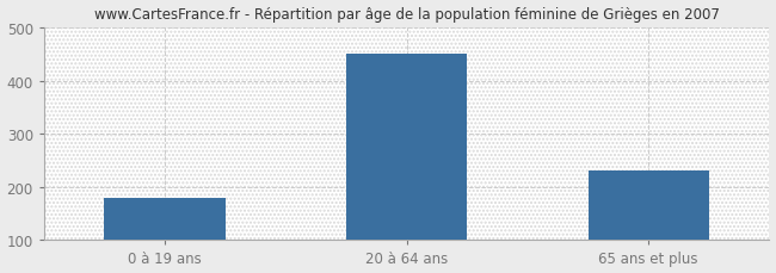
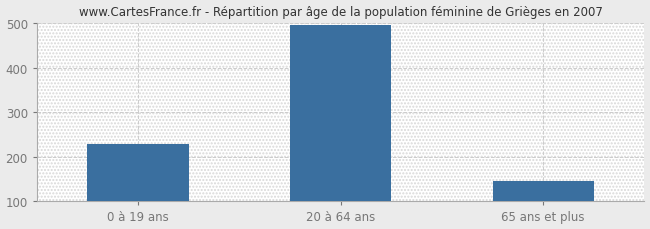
0 à 19 ans: 180 -> 228
20 à 64 ans: 450 -> 496
65 ans et plus: 230 -> 146
